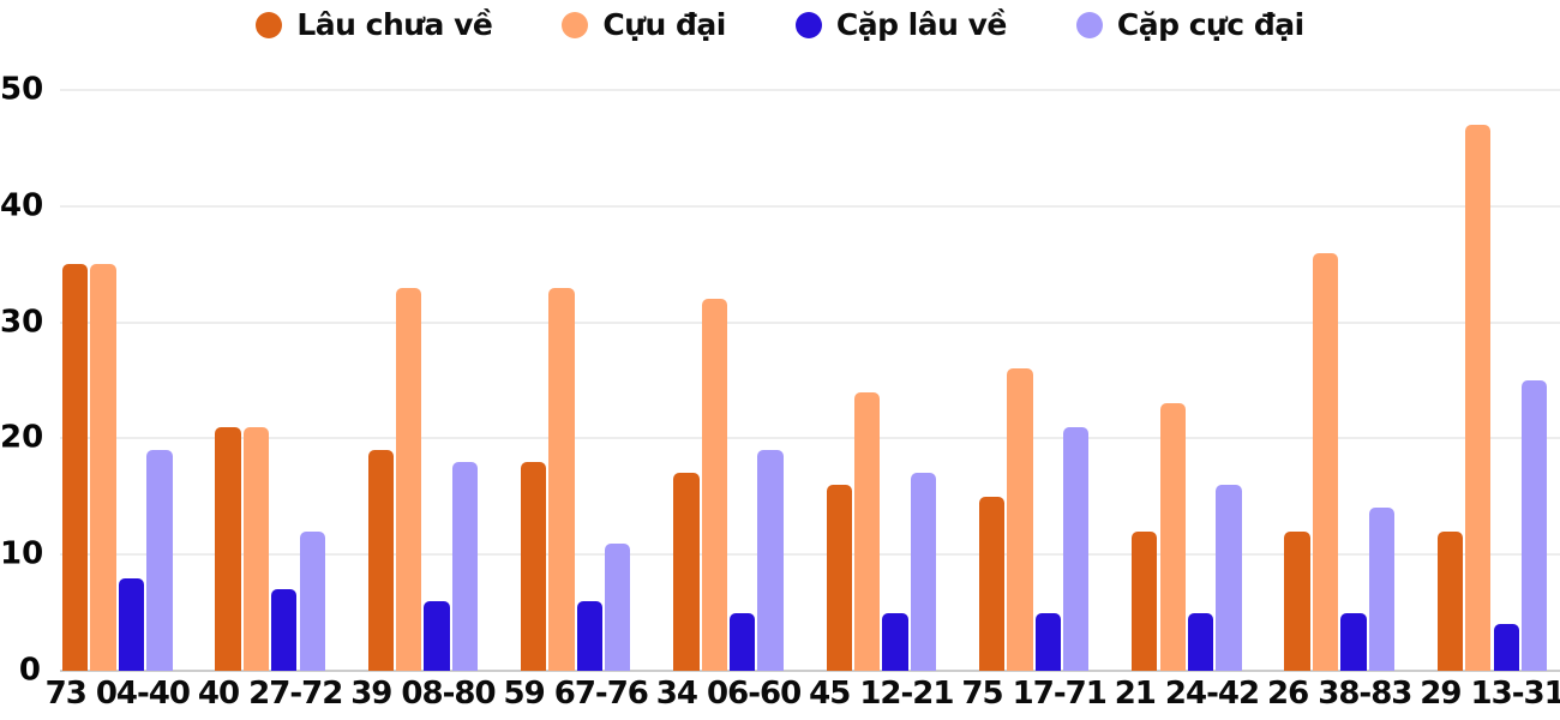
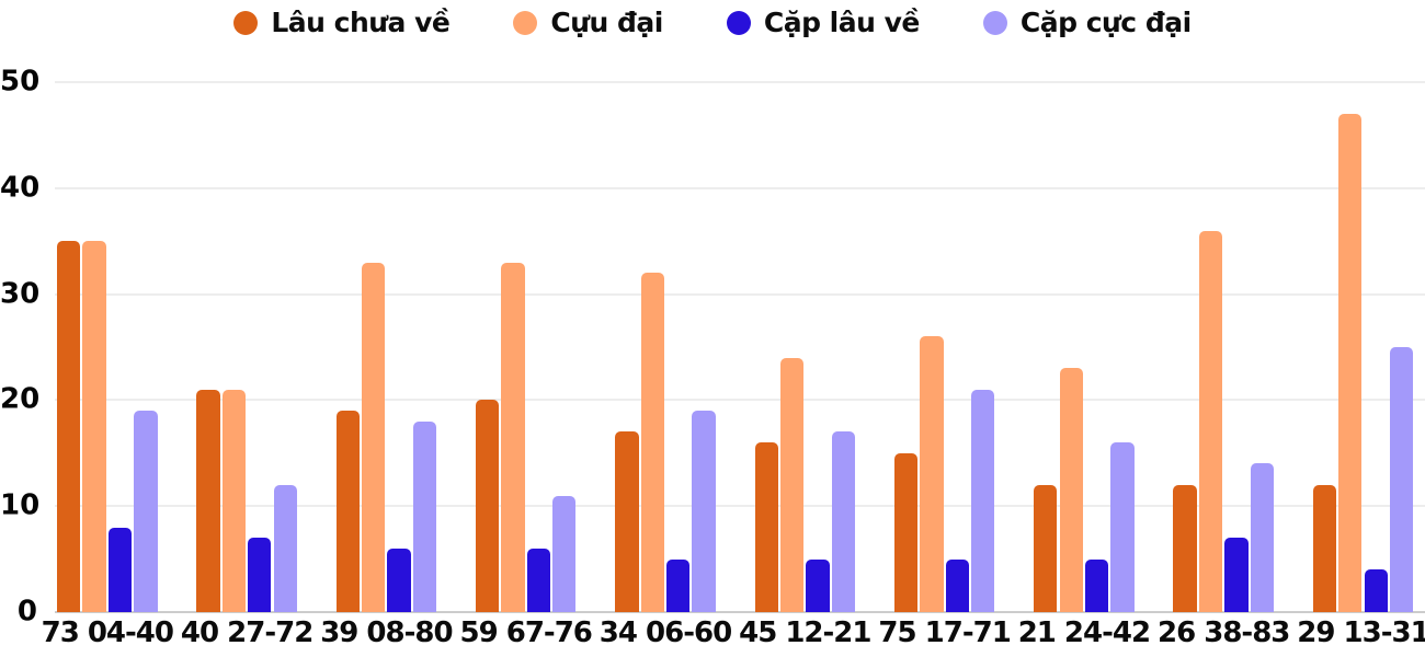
Lâu chưa về/59 67-76: 18 -> 20
Cặp lâu về/26 38-83: 5 -> 7
